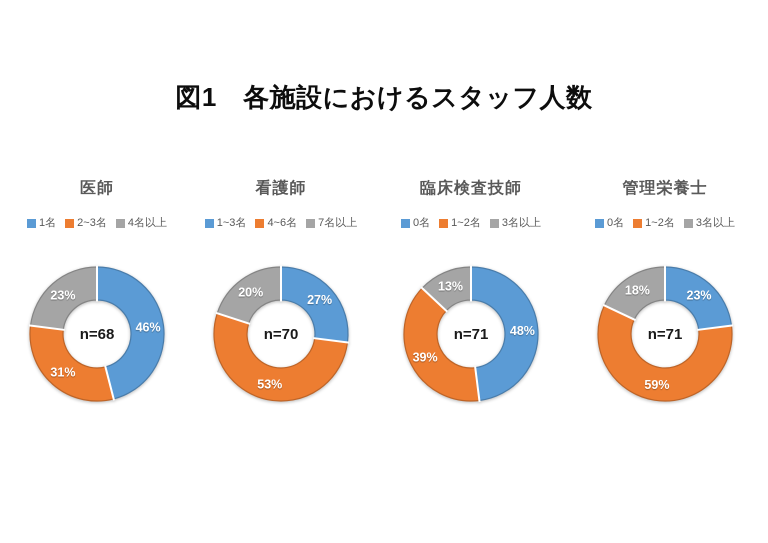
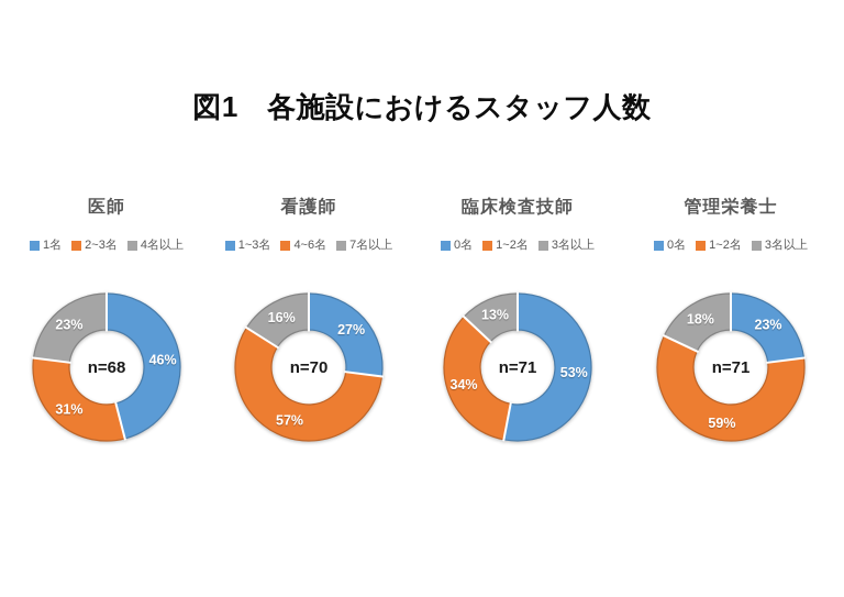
看護師/4~6名: 53% -> 57%
看護師/7名以上: 20% -> 16%
臨床検査技師/0名: 48% -> 53%
臨床検査技師/1~2名: 39% -> 34%
